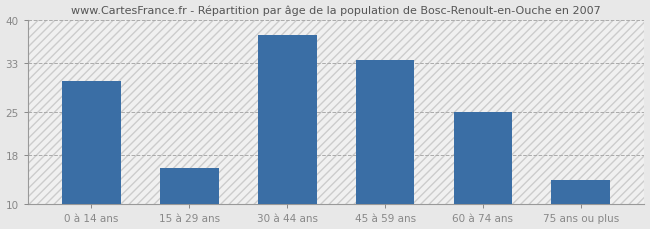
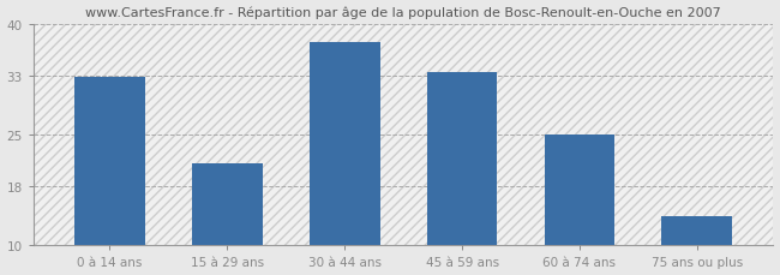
0 à 14 ans: 30.0 -> 32.8
15 à 29 ans: 16.0 -> 21.2
